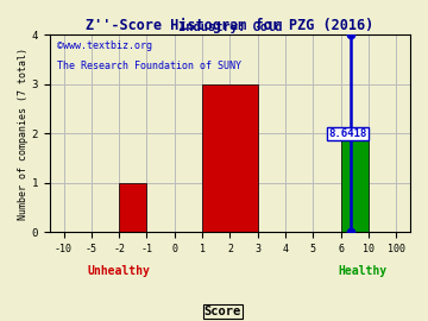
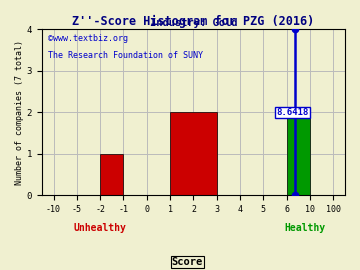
2: 3 -> 2
